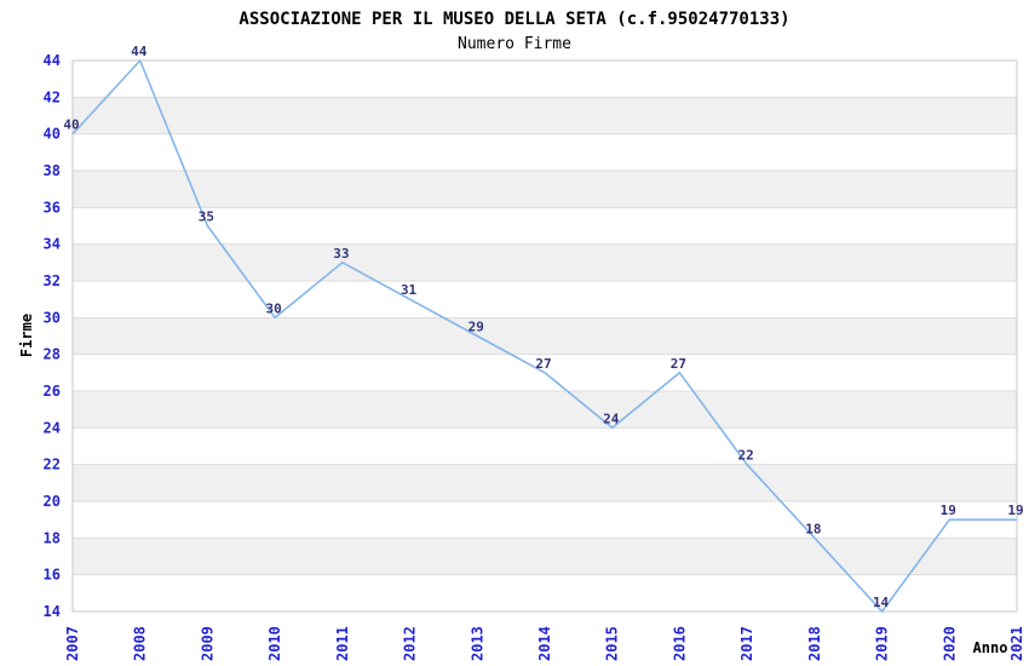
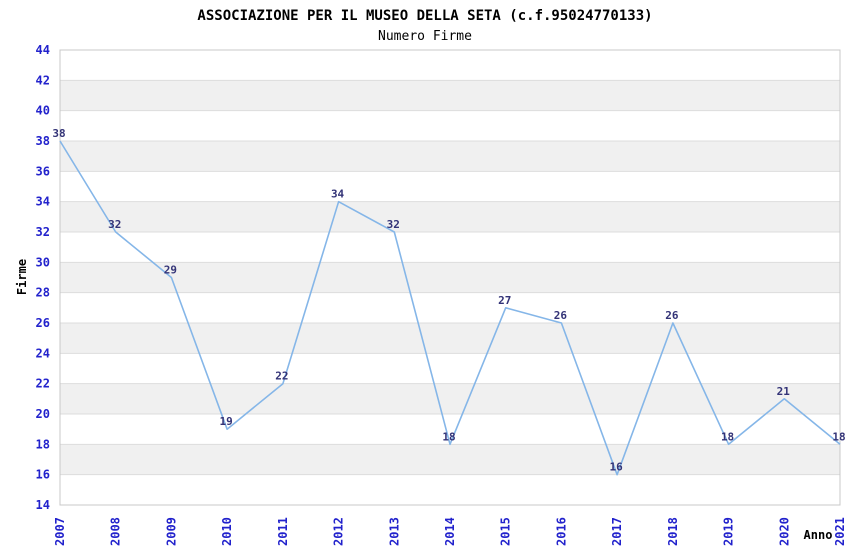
2007: 40 -> 38
2008: 44 -> 32
2009: 35 -> 29
2010: 30 -> 19
2011: 33 -> 22
2012: 31 -> 34
2013: 29 -> 32
2014: 27 -> 18
2015: 24 -> 27
2016: 27 -> 26
2017: 22 -> 16
2018: 18 -> 26
2019: 14 -> 18
2020: 19 -> 21
2021: 19 -> 18
